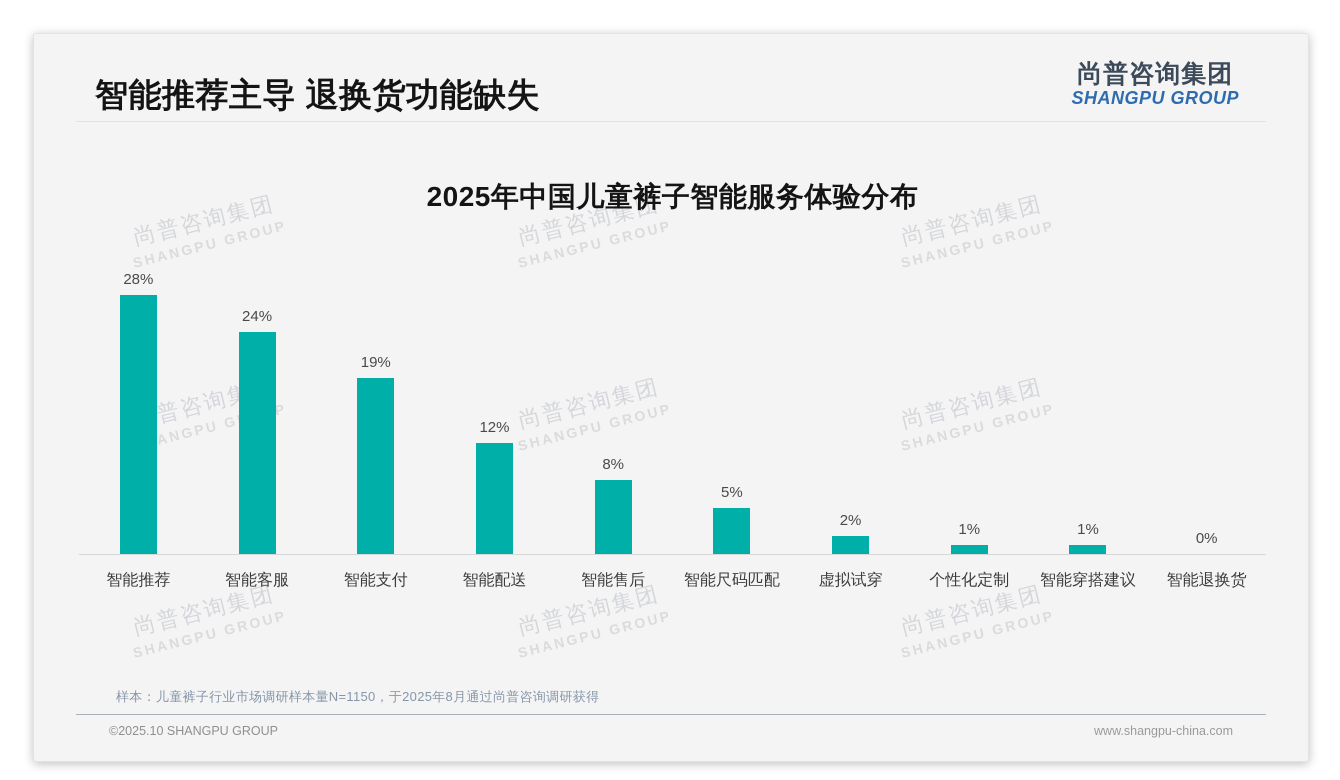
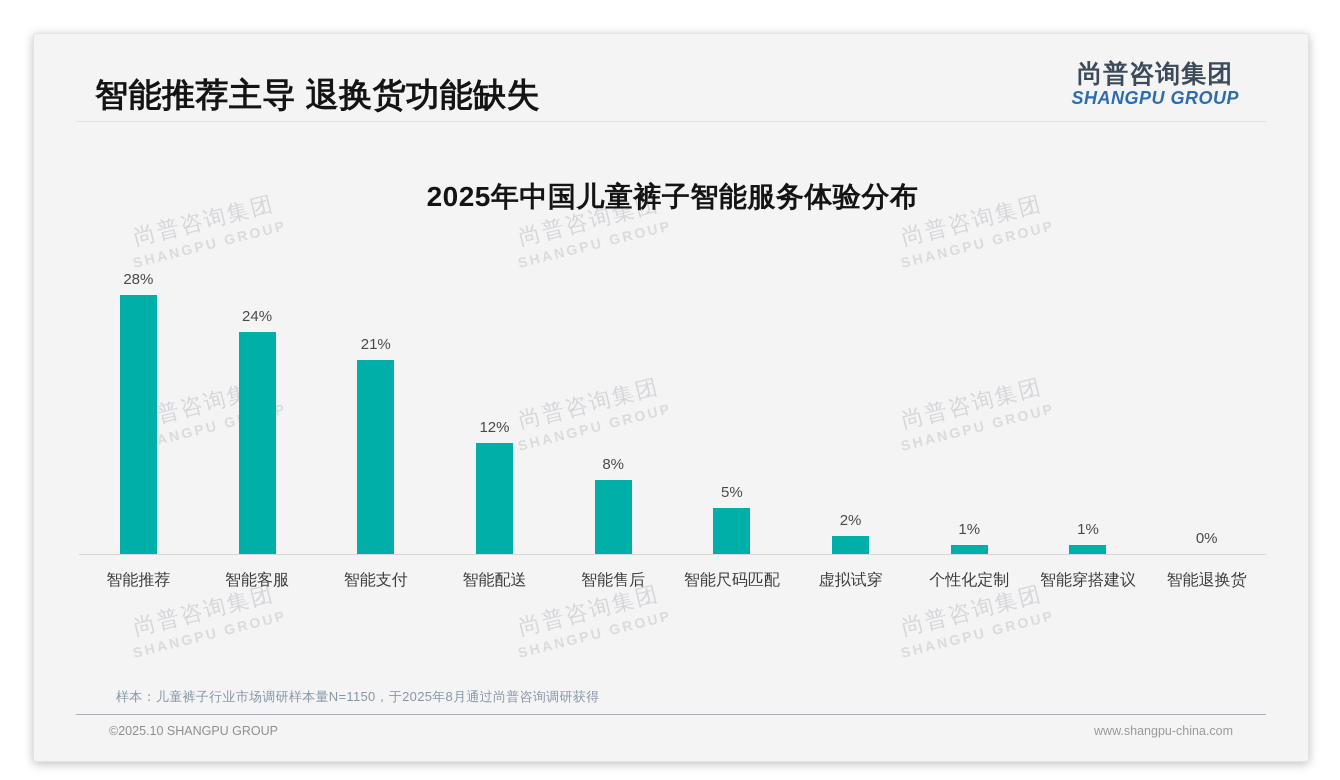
智能支付: 19% -> 21%
